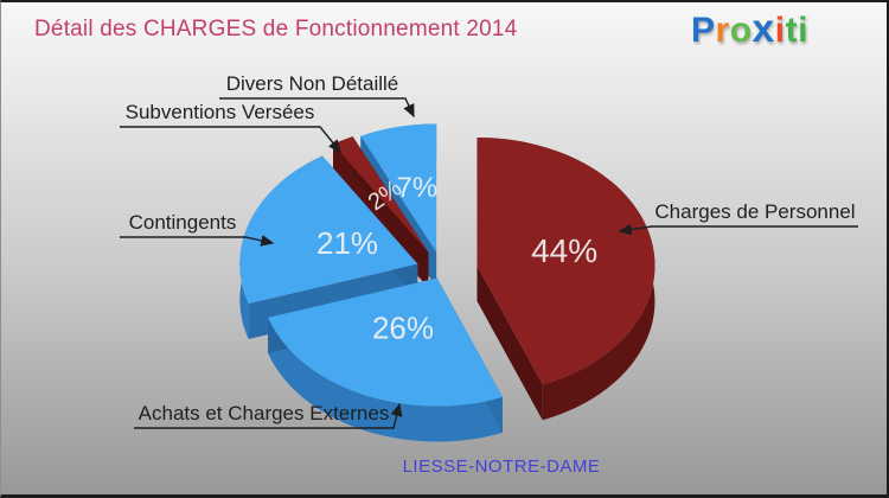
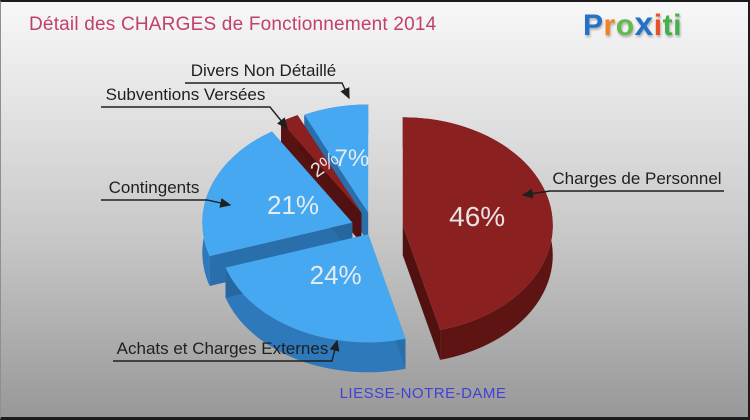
Charges de Personnel: 44% -> 46%
Achats et Charges Externes: 26% -> 24%
